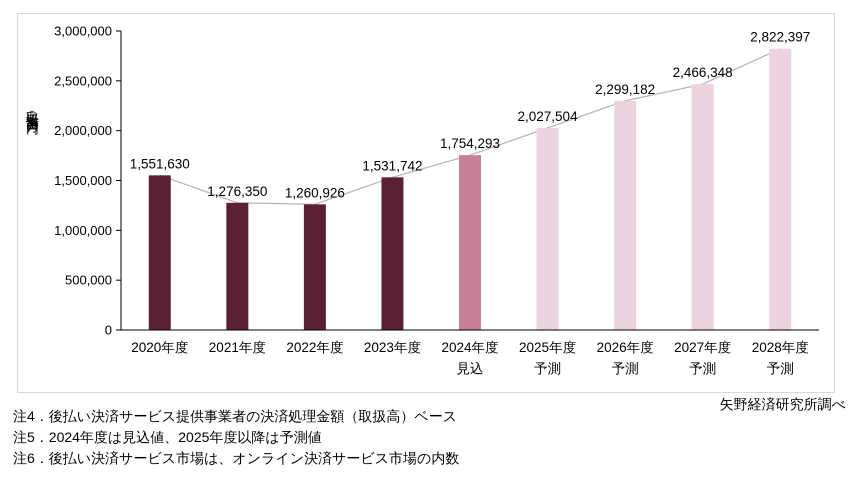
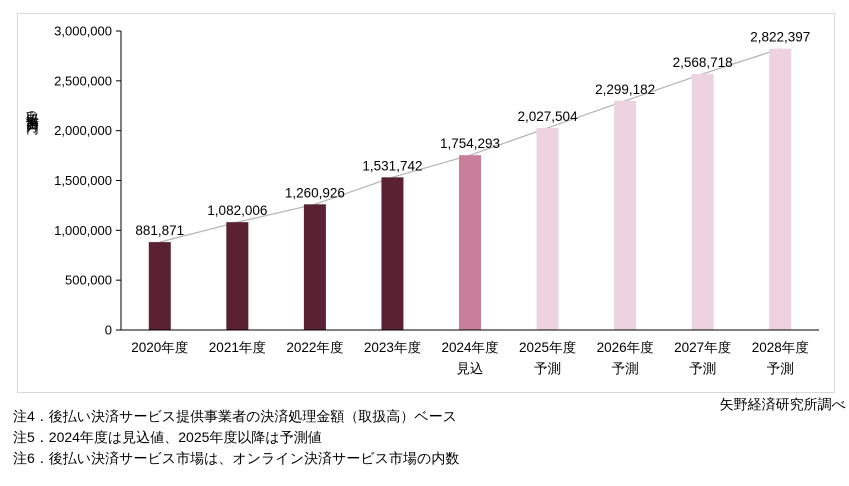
2020年度: 1,551,630 -> 881,871
2021年度: 1,276,350 -> 1,082,006
2027年度: 2,466,348 -> 2,568,718
